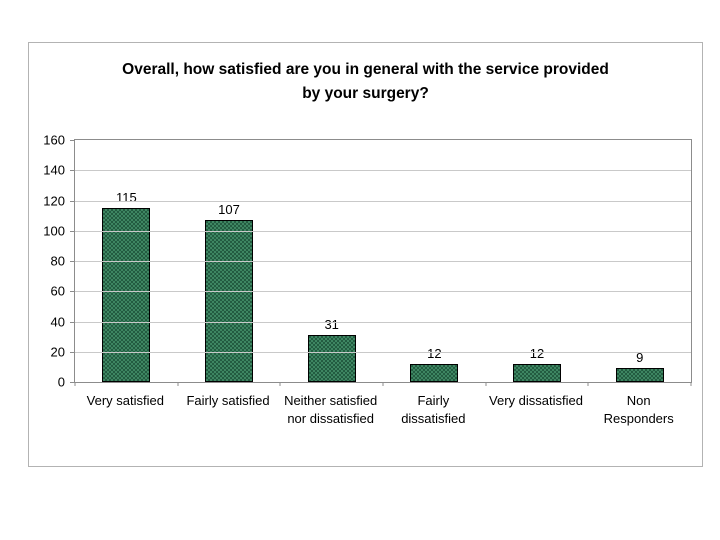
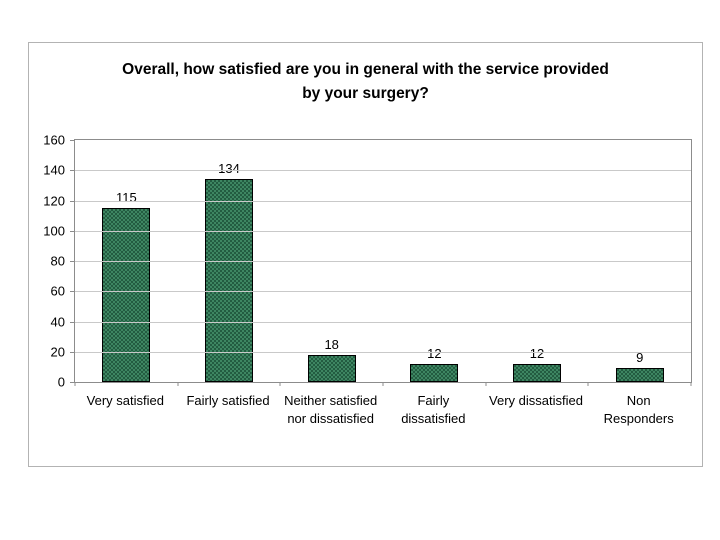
Fairly satisfied: 107 -> 134
Neither satisfied nor dissatisfied: 31 -> 18
